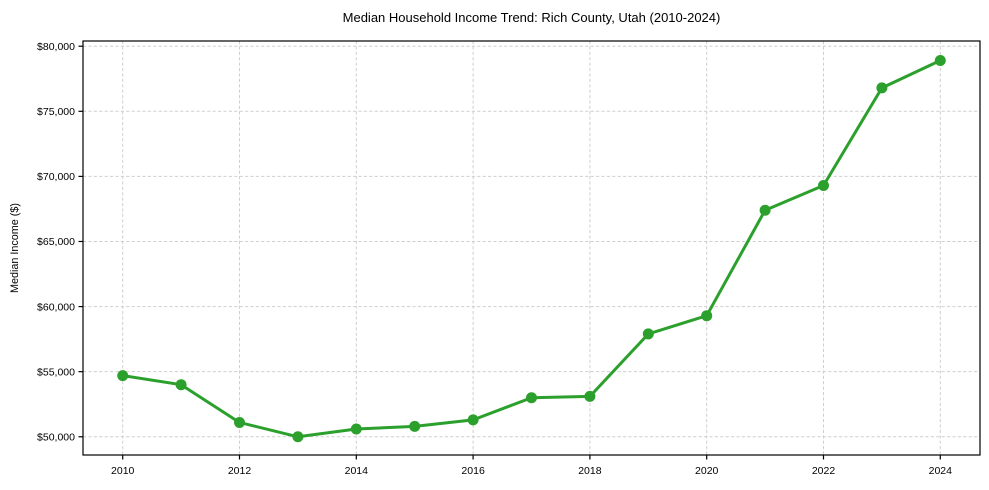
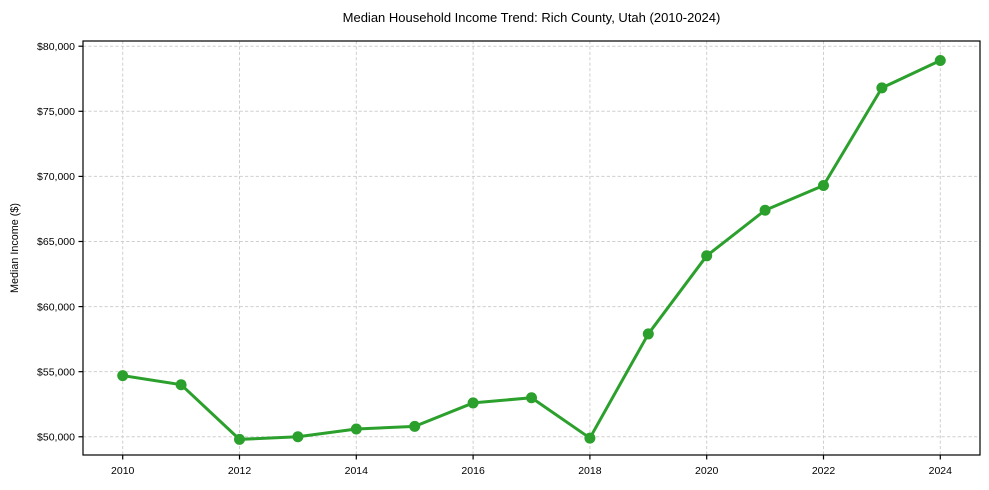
2012: $51100 -> $49800
2016: $51300 -> $52600
2018: $53100 -> $49900
2020: $59300 -> $63900
